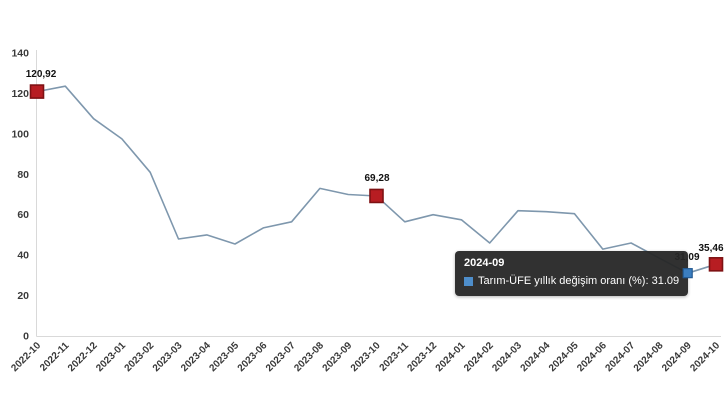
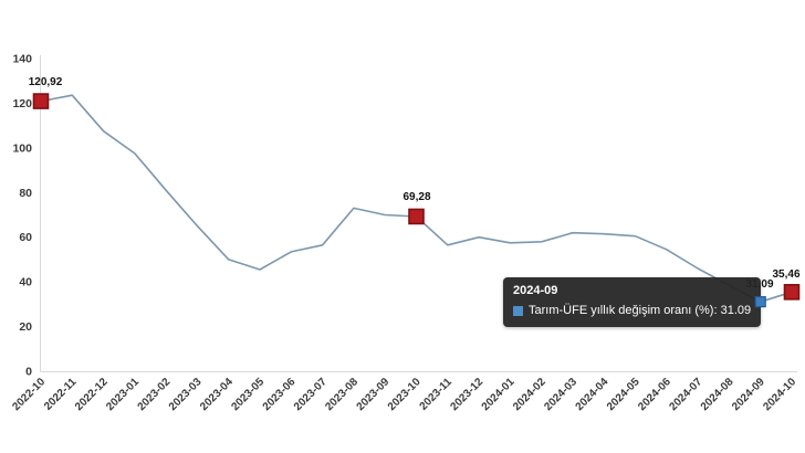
2023-03: 48 -> 65
2024-02: 46 -> 58
2024-06: 43 -> 54
